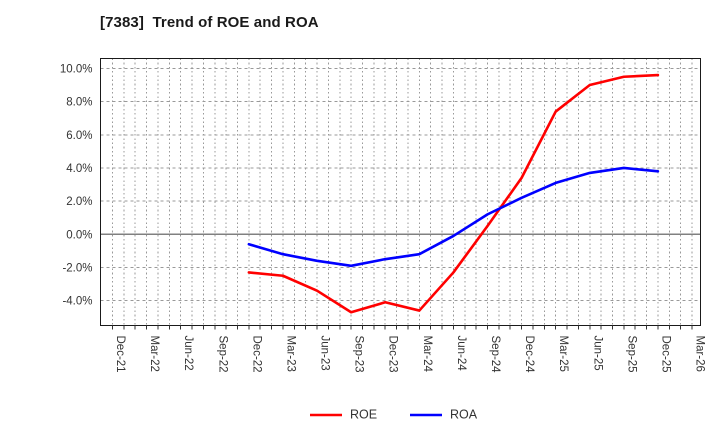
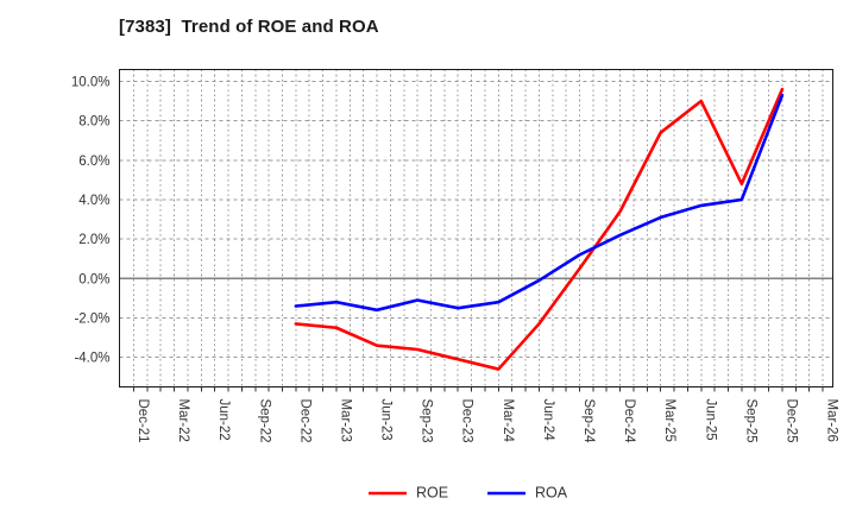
ROA/Dec-22: -0.6% -> -1.4%
ROE/Sep-23: -4.7% -> -3.6%
ROA/Sep-23: -1.9% -> -1.1%
ROE/Sep-25: 9.5% -> 4.8%
ROA/Dec-25: 3.8% -> 9.3%
